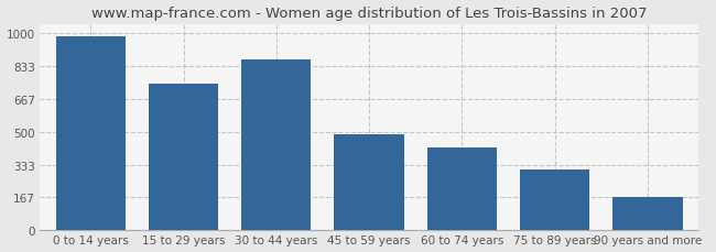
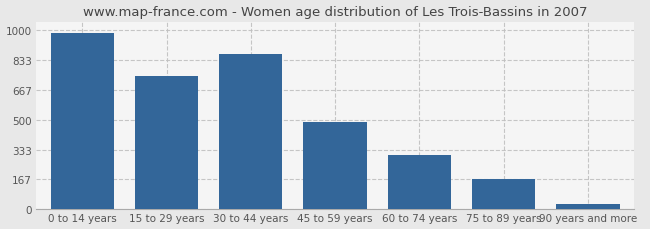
60 to 74 years: 420 -> 300
75 to 89 years: 310 -> 170
90 years and more: 170 -> 30
